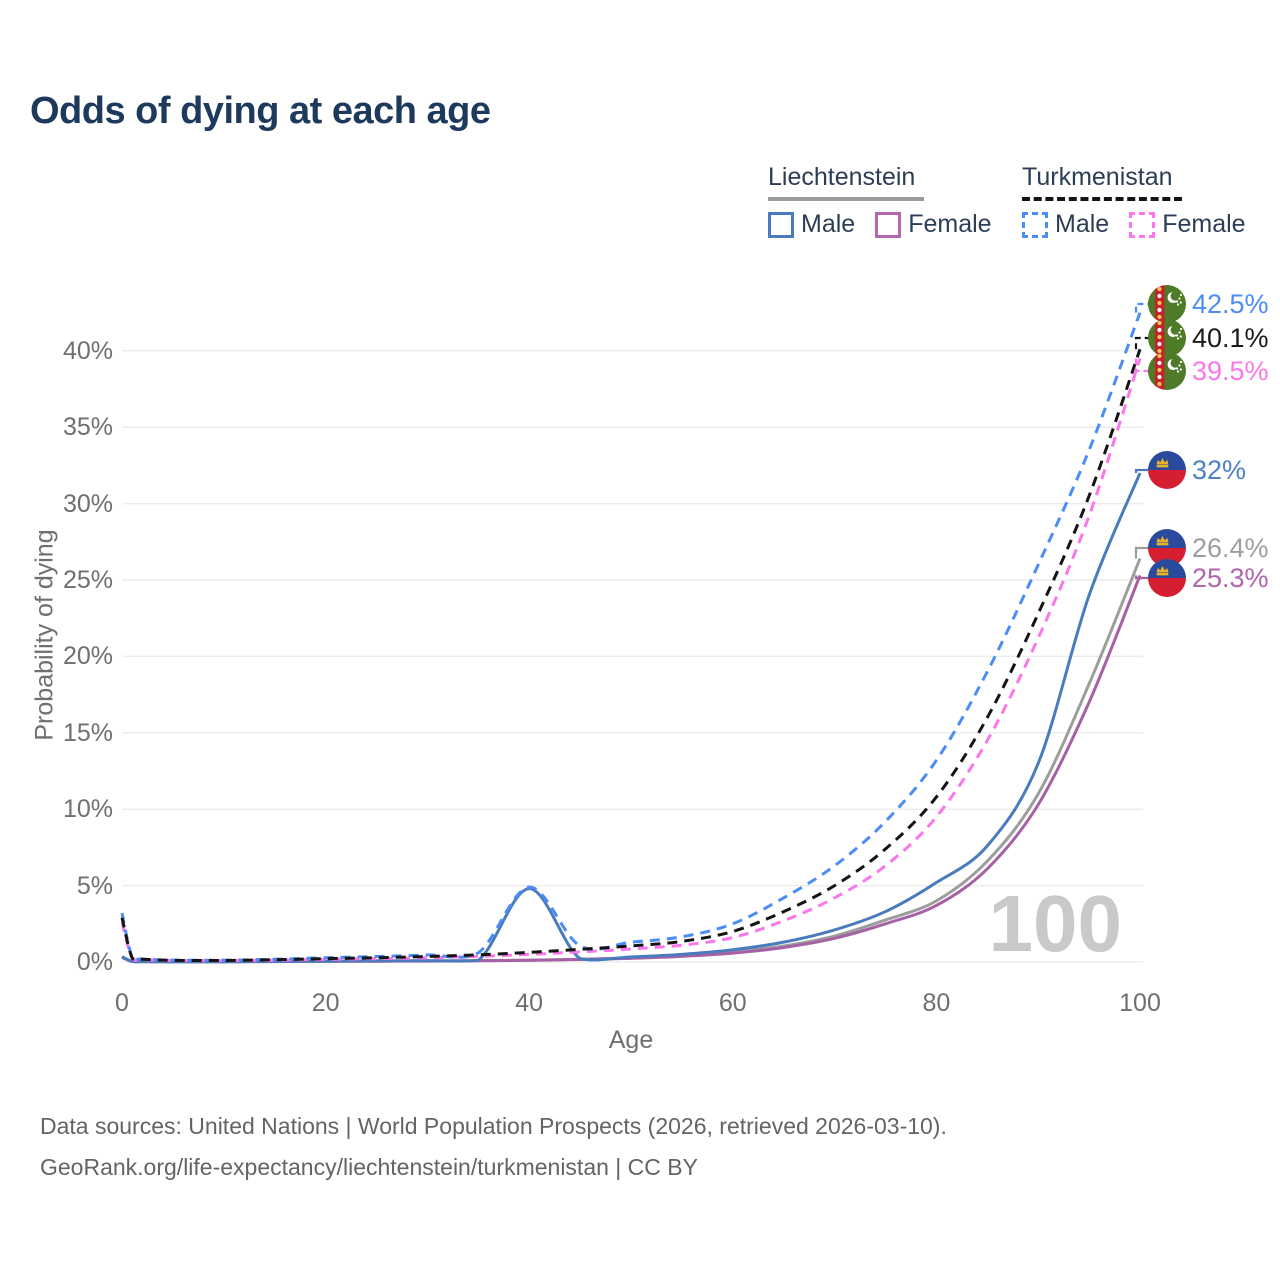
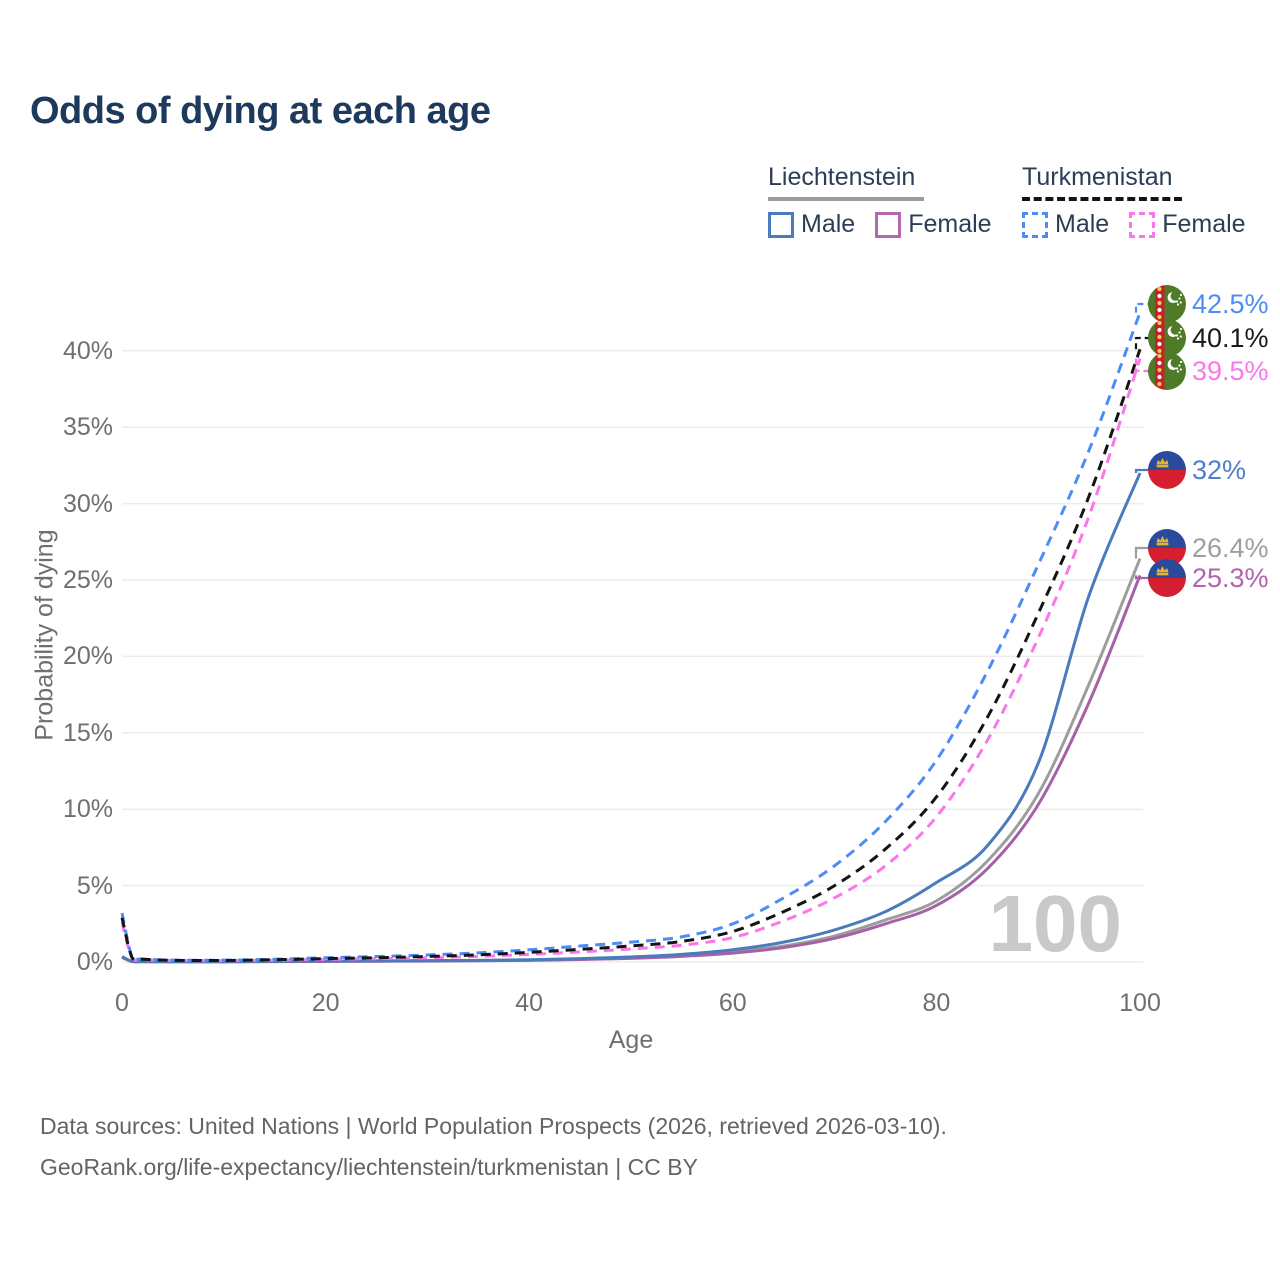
Liechtenstein Male/40: 4.8% -> 0.1%
Turkmenistan Male/40: 4.9% -> 0.8%
